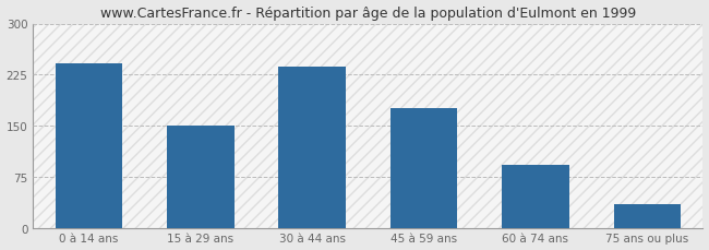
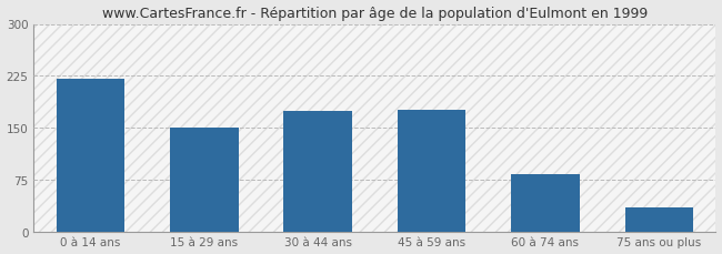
0 à 14 ans: 242 -> 220
30 à 44 ans: 237 -> 174
60 à 74 ans: 93 -> 82
